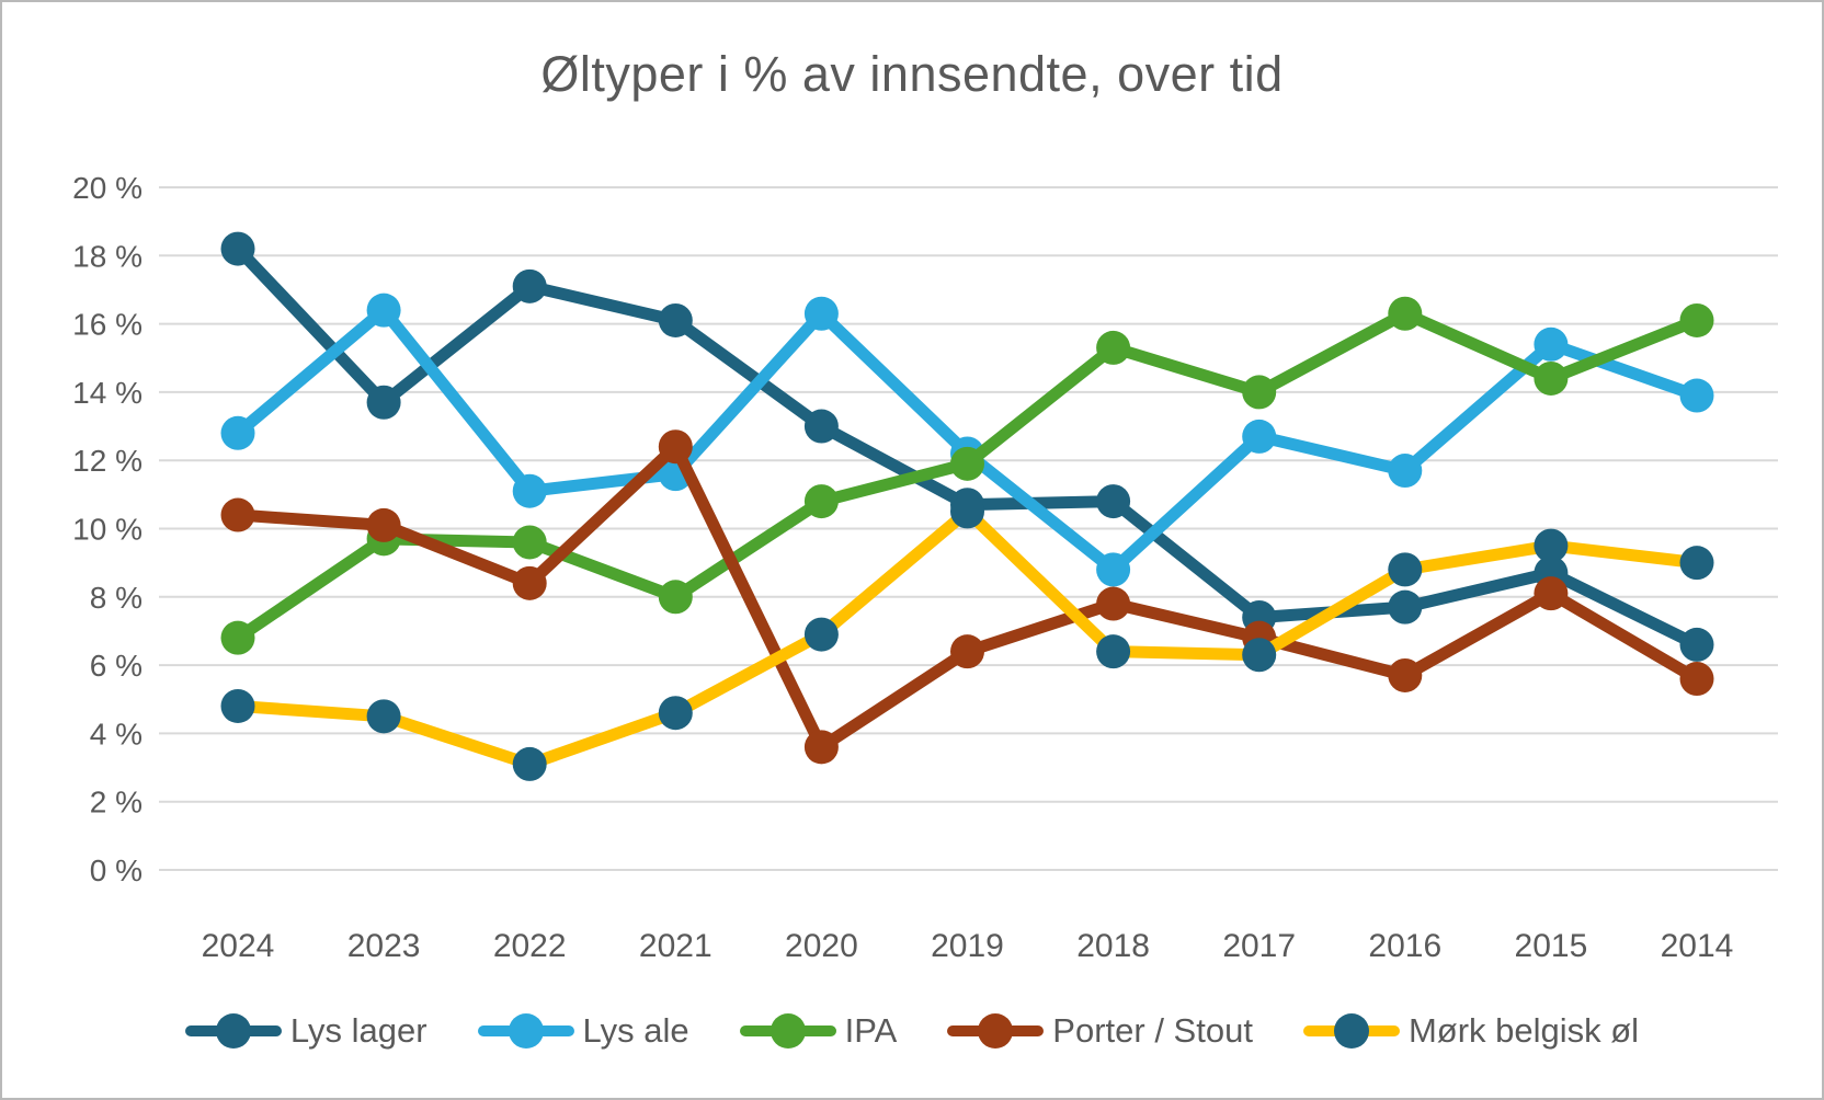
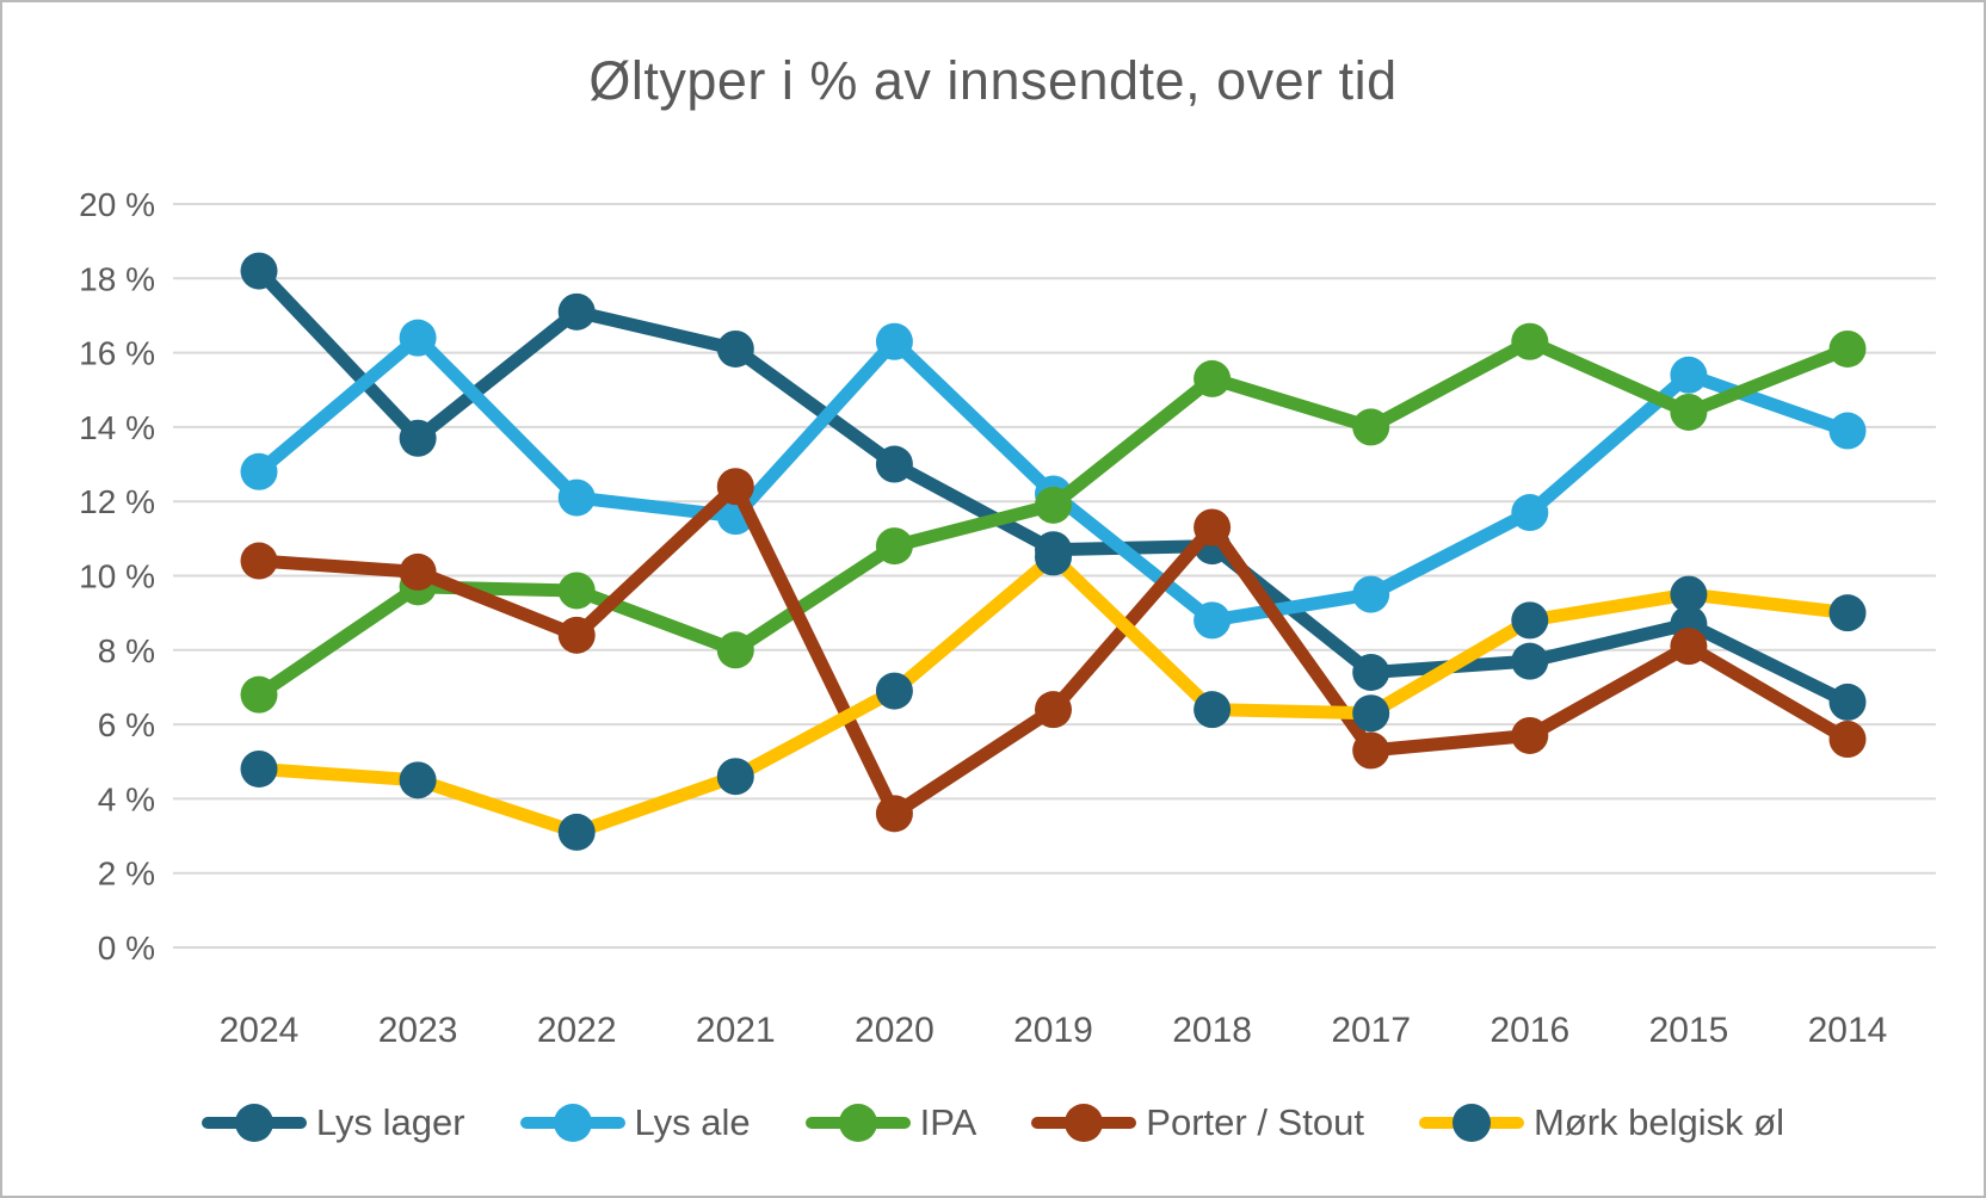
Lys ale/2022: 11.1% -> 12.1%
Porter / Stout/2018: 7.8% -> 11.3%
Lys ale/2017: 12.7% -> 9.5%
Porter / Stout/2017: 6.8% -> 5.3%
